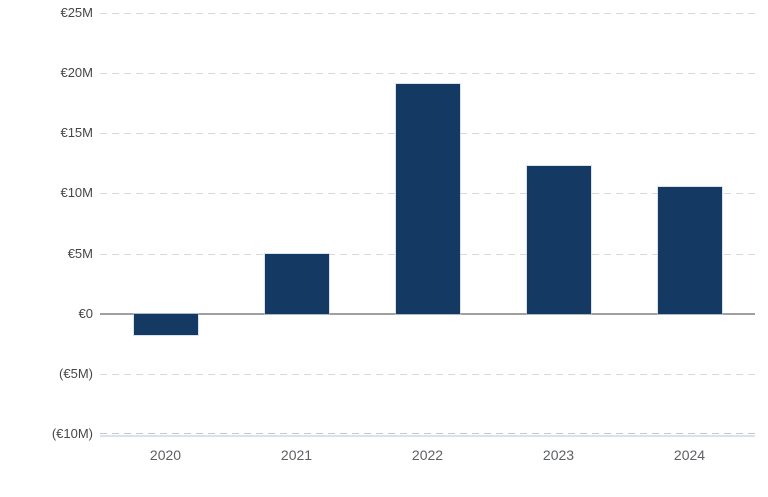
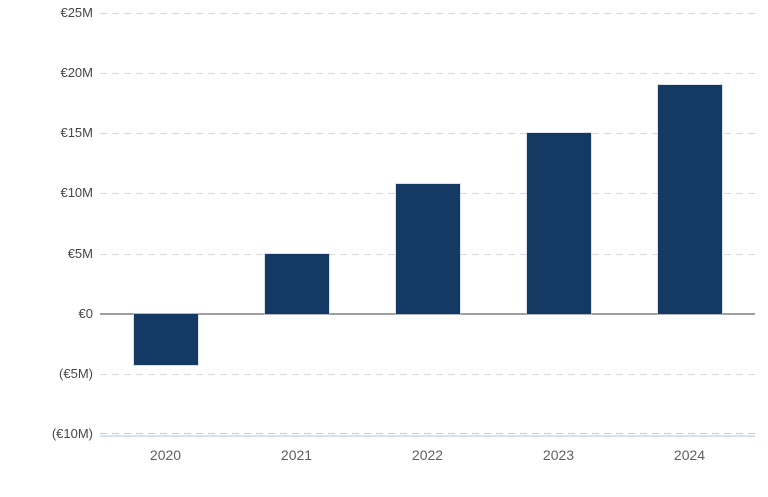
2020: -€1.8M -> -€4.3M
2022: €19.1M -> €10.8M
2023: €12.3M -> €15.0M
2024: €10.5M -> €19.0M
